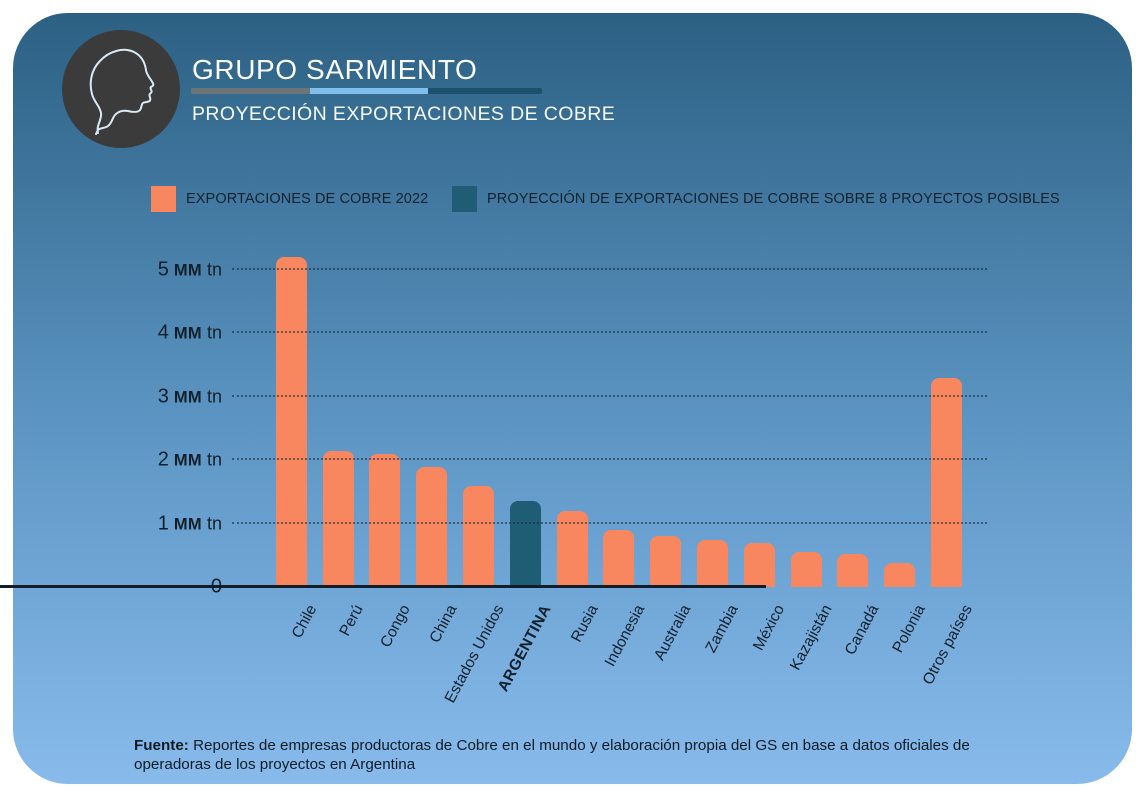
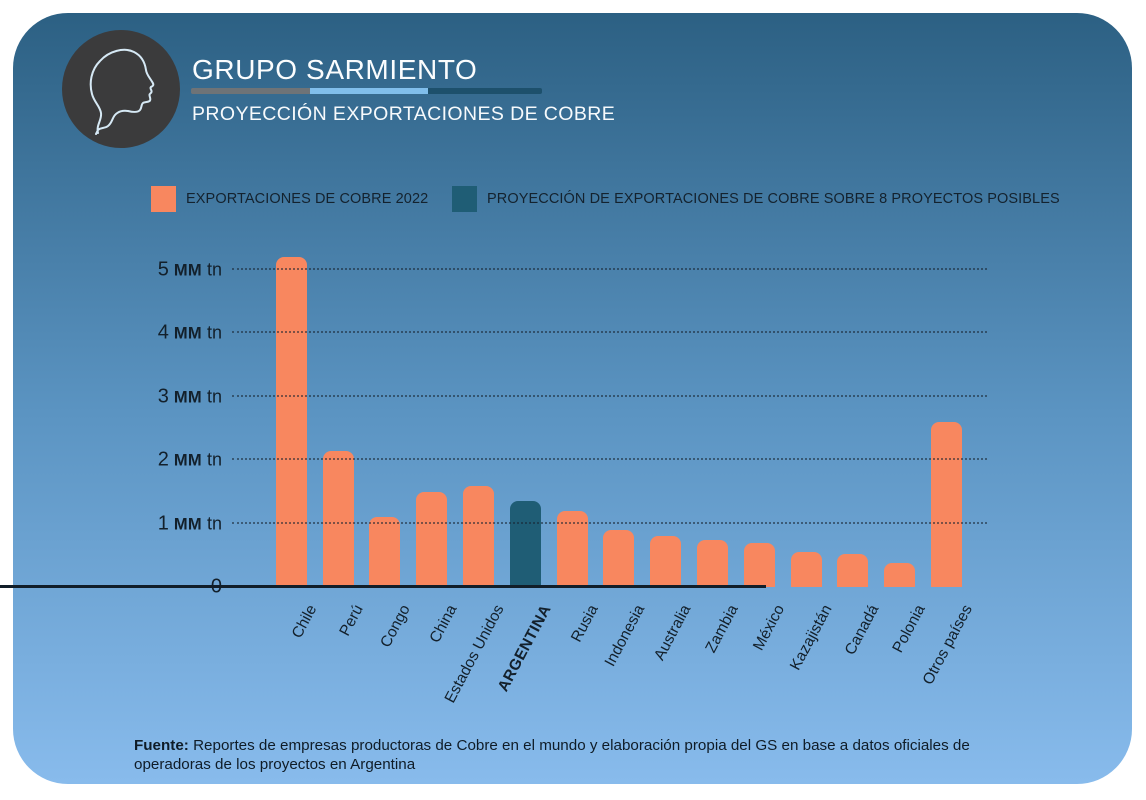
Congo: 2.1 -> 1.1
China: 1.9 -> 1.5
Otros países: 3.3 -> 2.6
